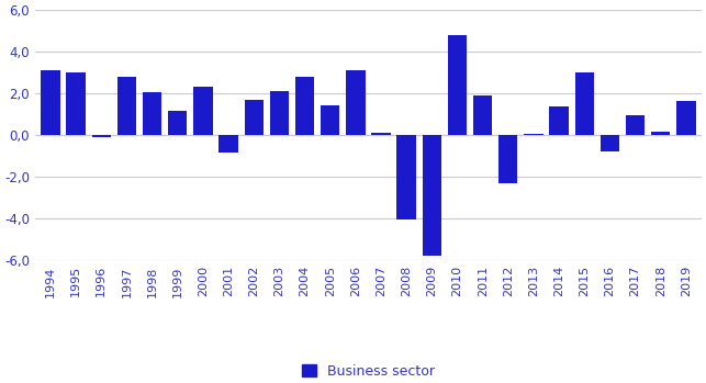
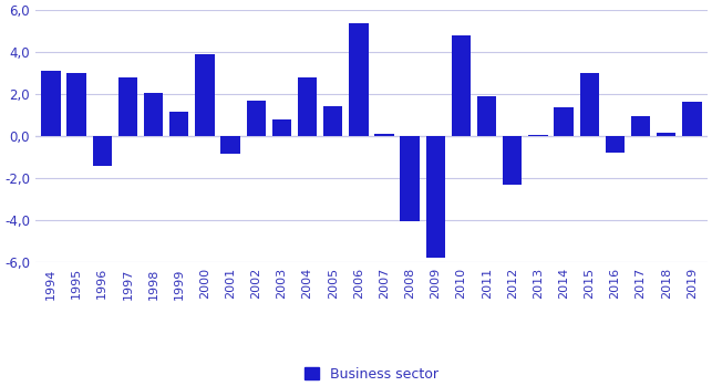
1996: -0,1 -> -1,4
2000: 2,4 -> 3,9
2003: 2,1 -> 0,8
2006: 3,1 -> 5,4
